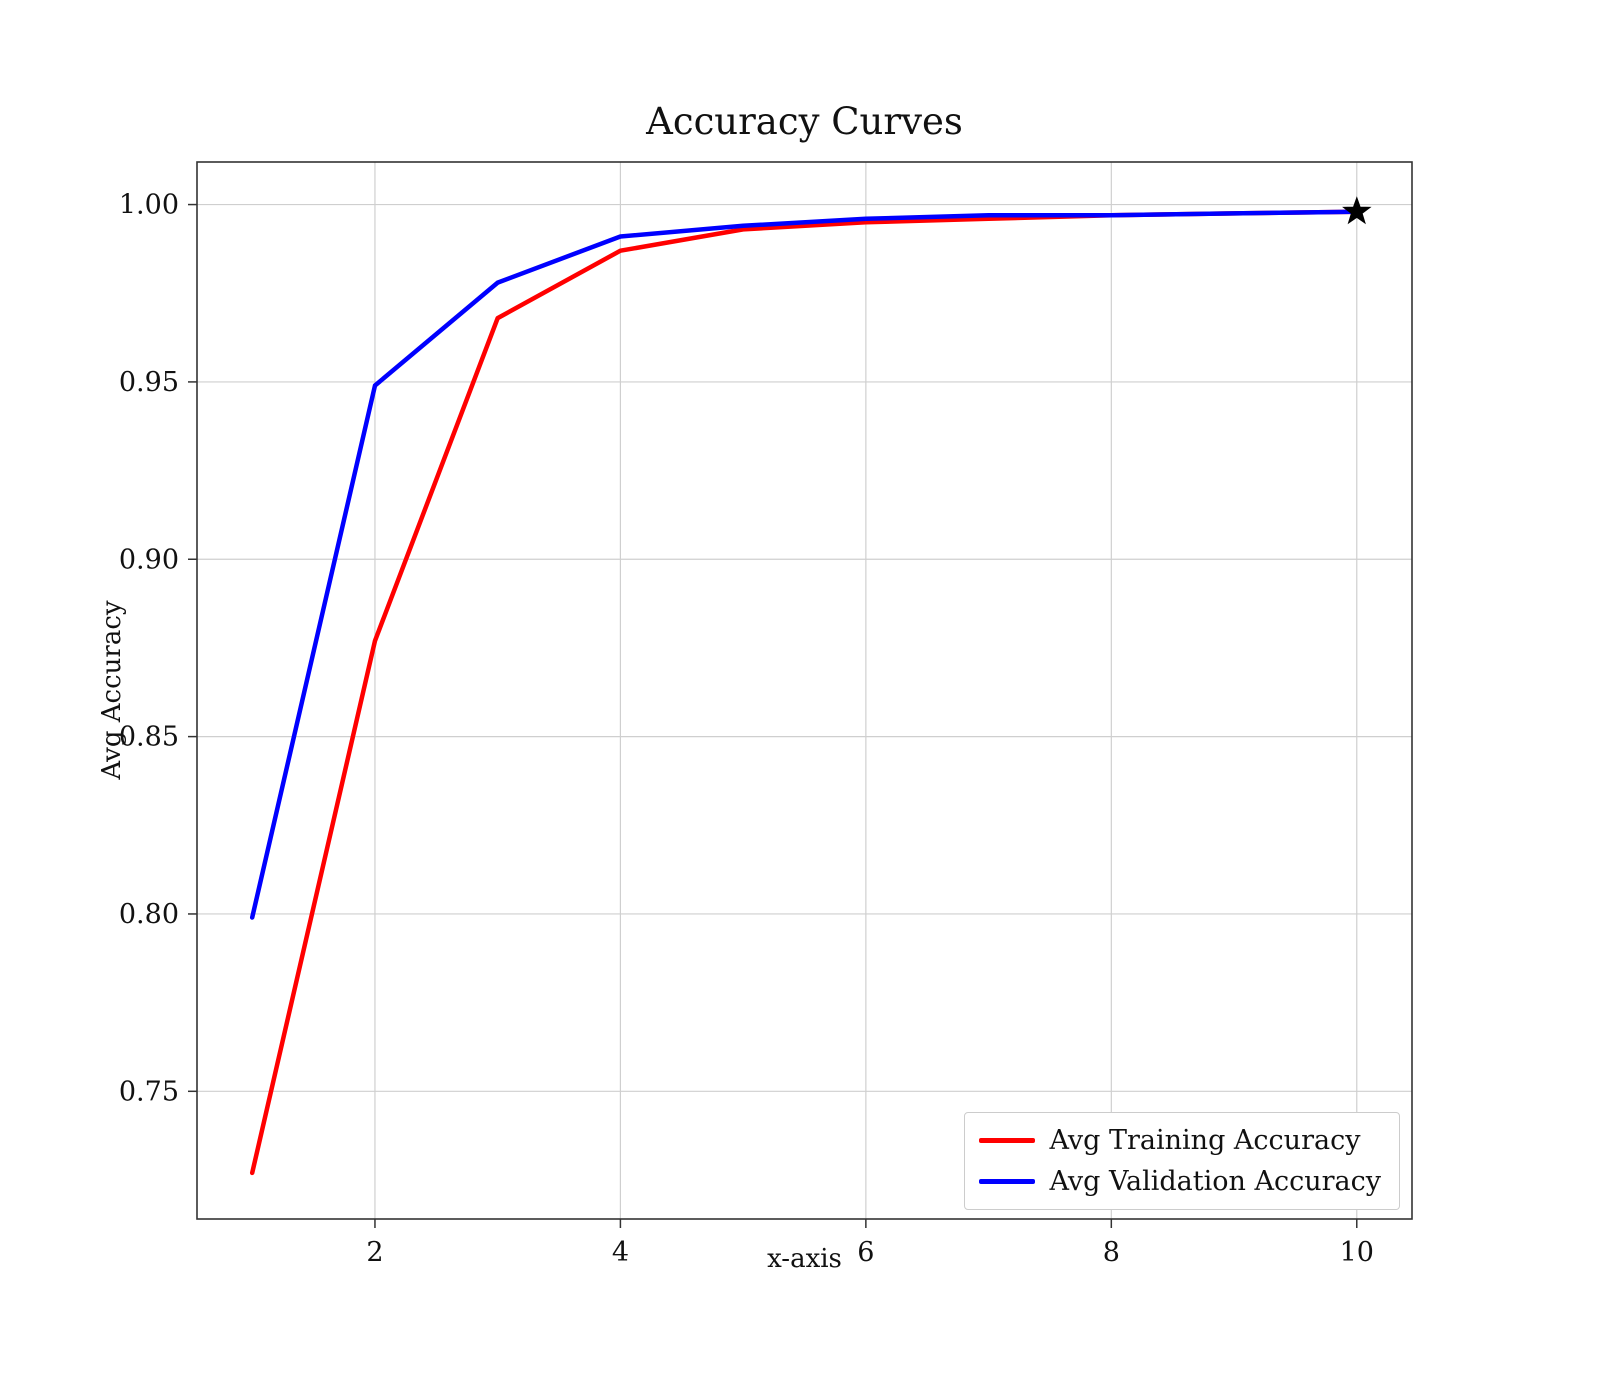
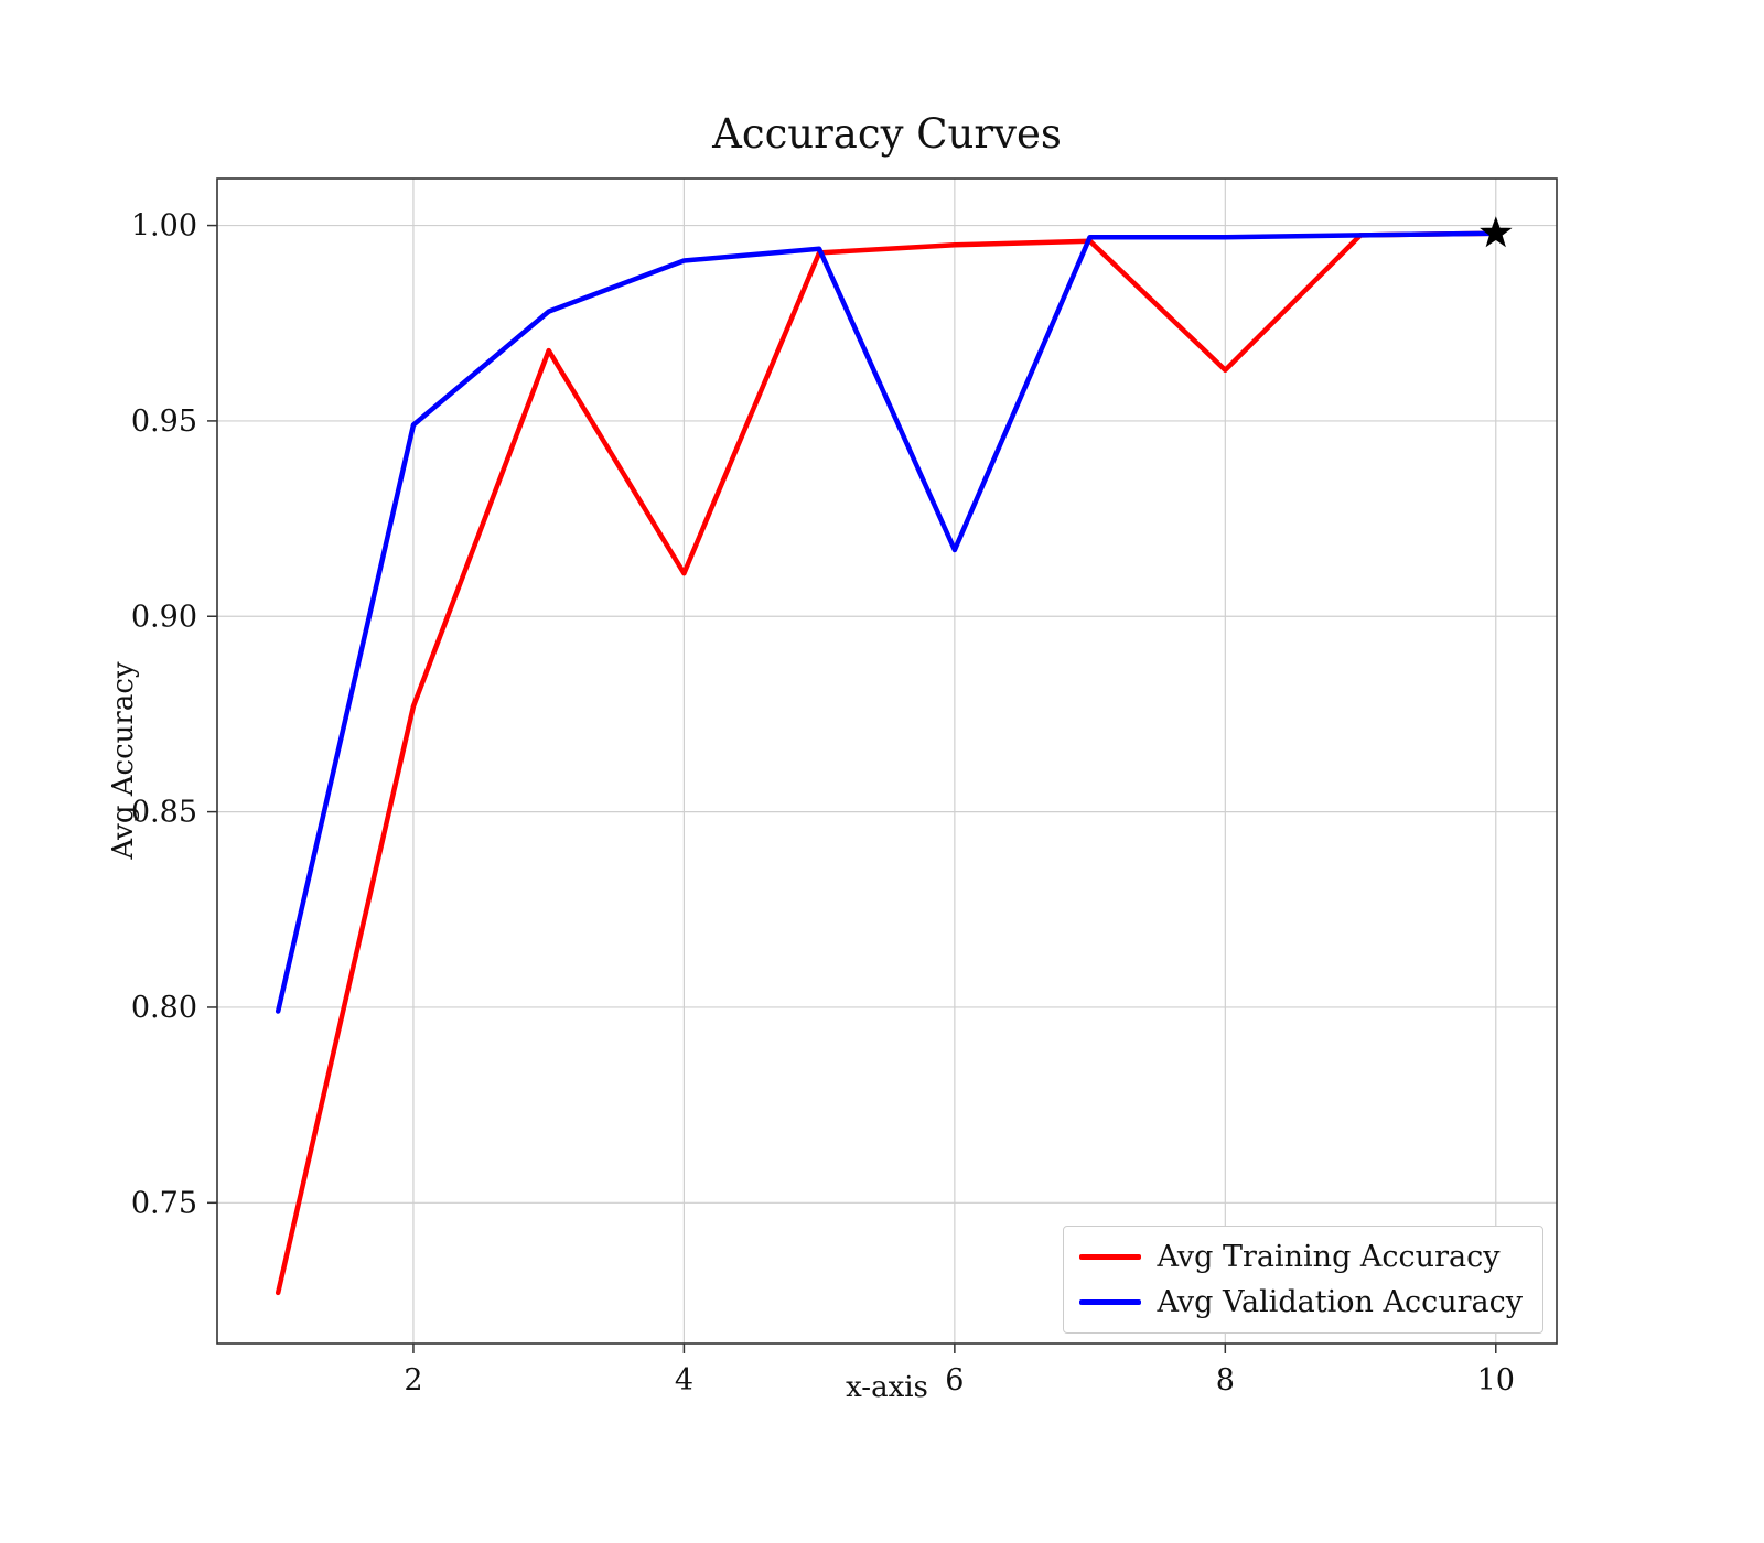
Avg Training Accuracy/4: 0.987 -> 0.911
Avg Validation Accuracy/6: 0.996 -> 0.917
Avg Training Accuracy/8: 0.997 -> 0.963
